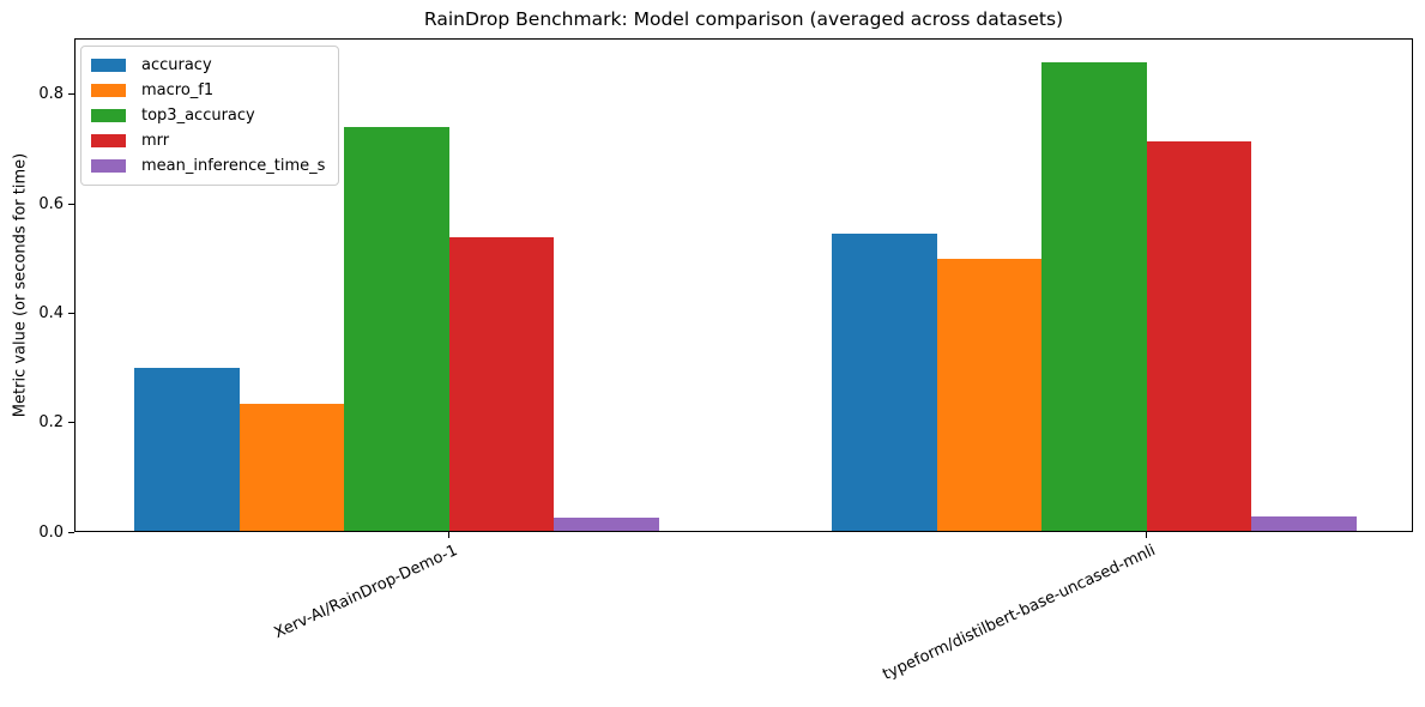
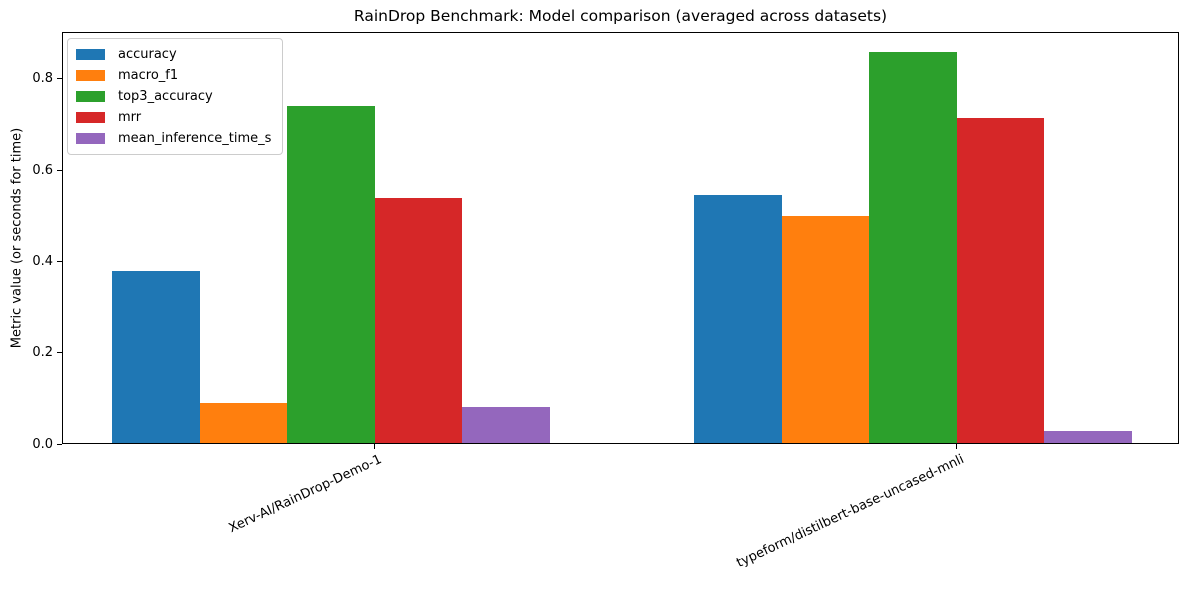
accuracy/Xerv-AI/RainDrop-Demo-1: 0.30 -> 0.38
macro_f1/Xerv-AI/RainDrop-Demo-1: 0.23 -> 0.09
mean_inference_time_s/Xerv-AI/RainDrop-Demo-1: 0.03 -> 0.08
